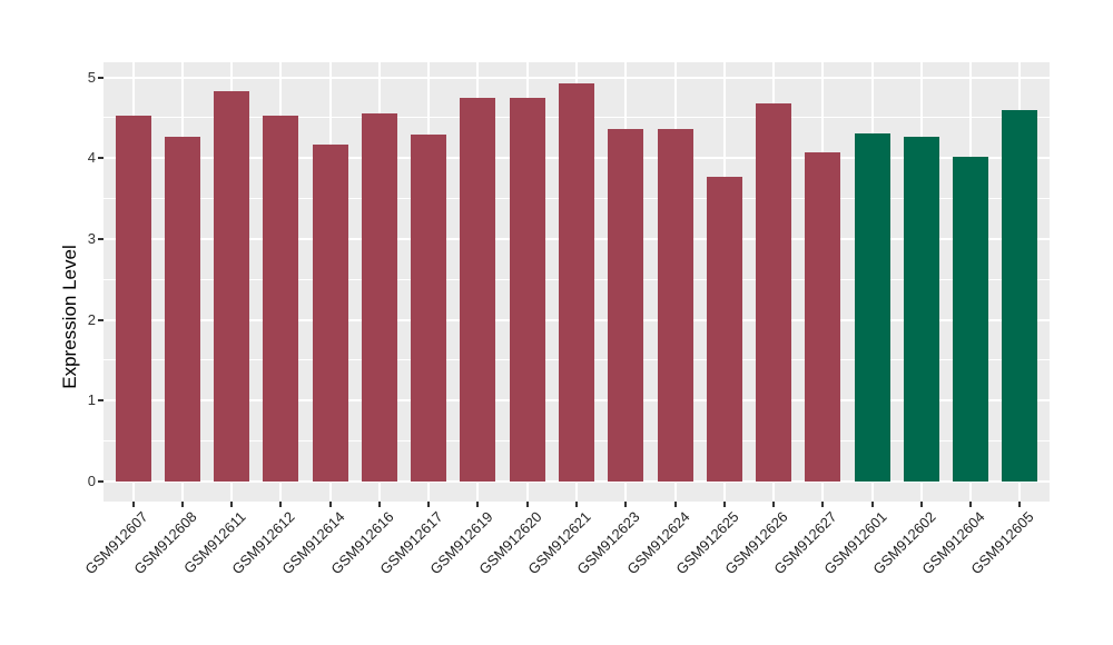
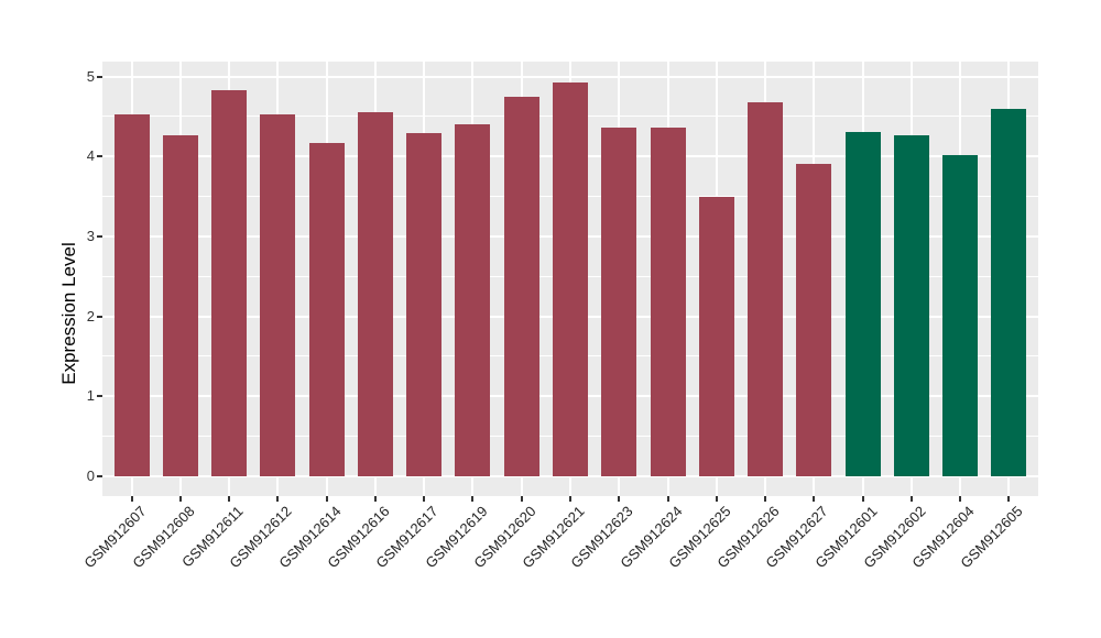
GSM912619: 4.7 -> 4.4
GSM912625: 3.8 -> 3.5
GSM912627: 4.1 -> 3.9
